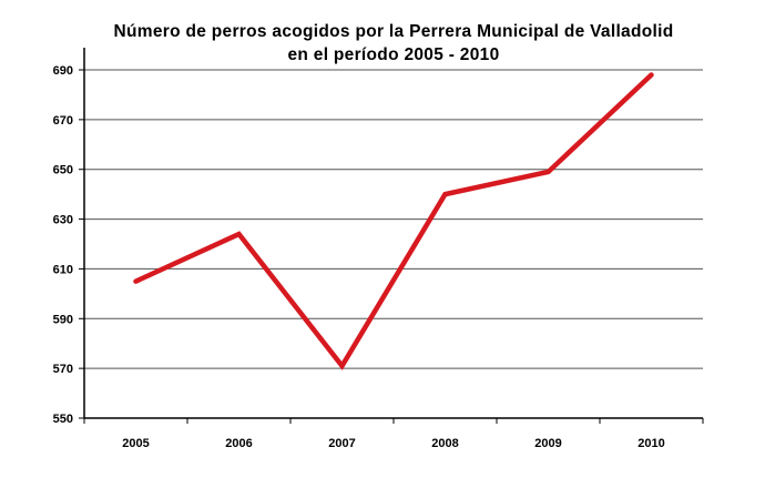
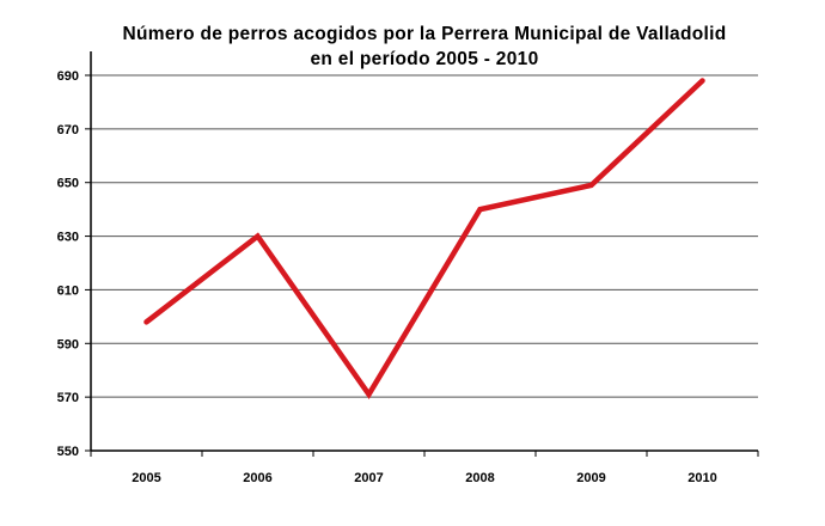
2005: 605 -> 598
2006: 624 -> 630
